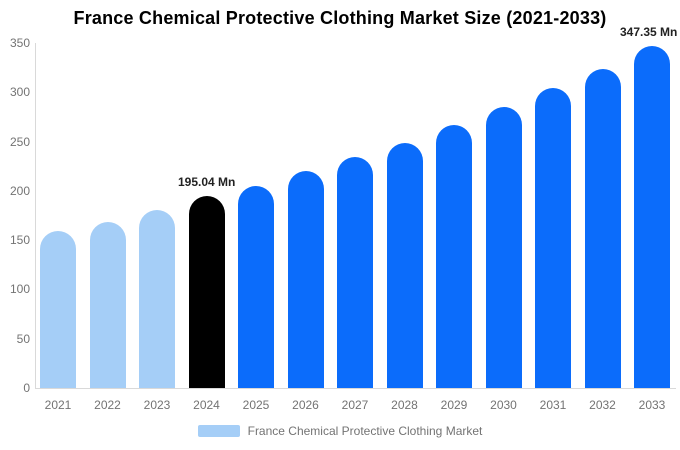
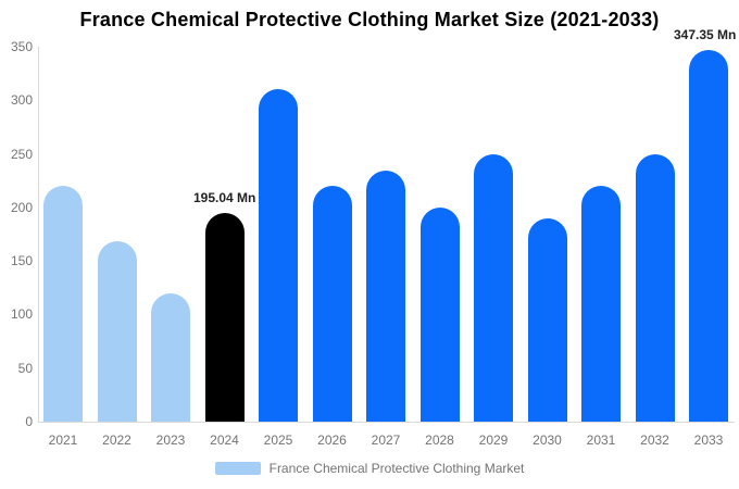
2021: 160 -> 220
2023: 180 -> 120
2025: 200 -> 310
2028: 250 -> 200
2029: 270 -> 250
2030: 280 -> 190
2031: 300 -> 220
2032: 320 -> 250
